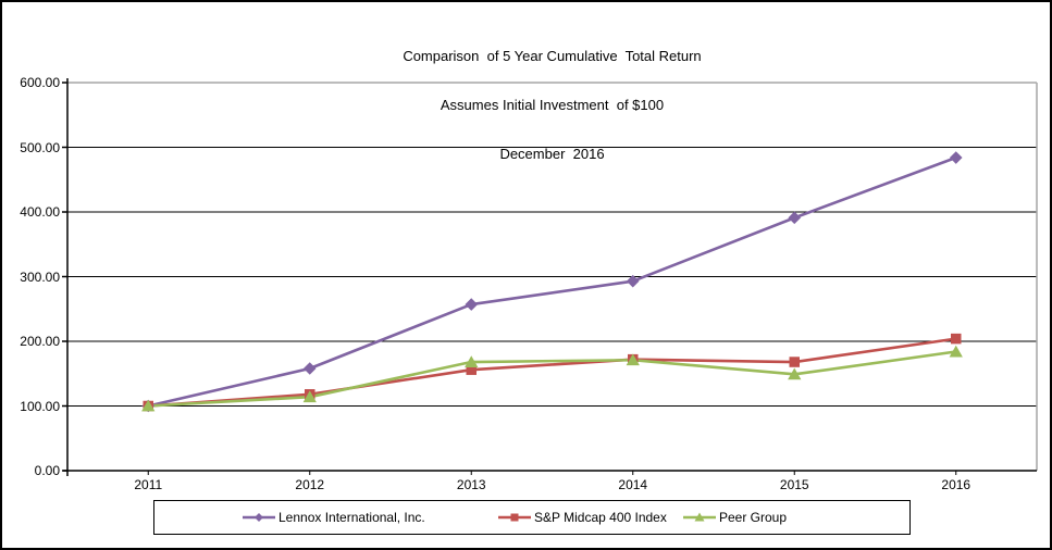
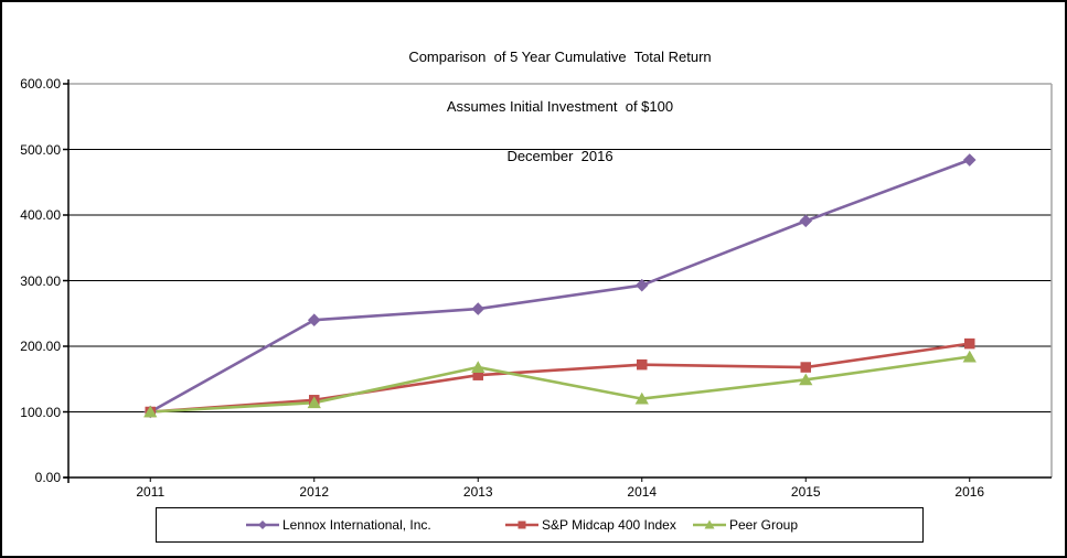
Lennox International, Inc./2012: 160 -> 240
Peer Group/2014: 170 -> 120
